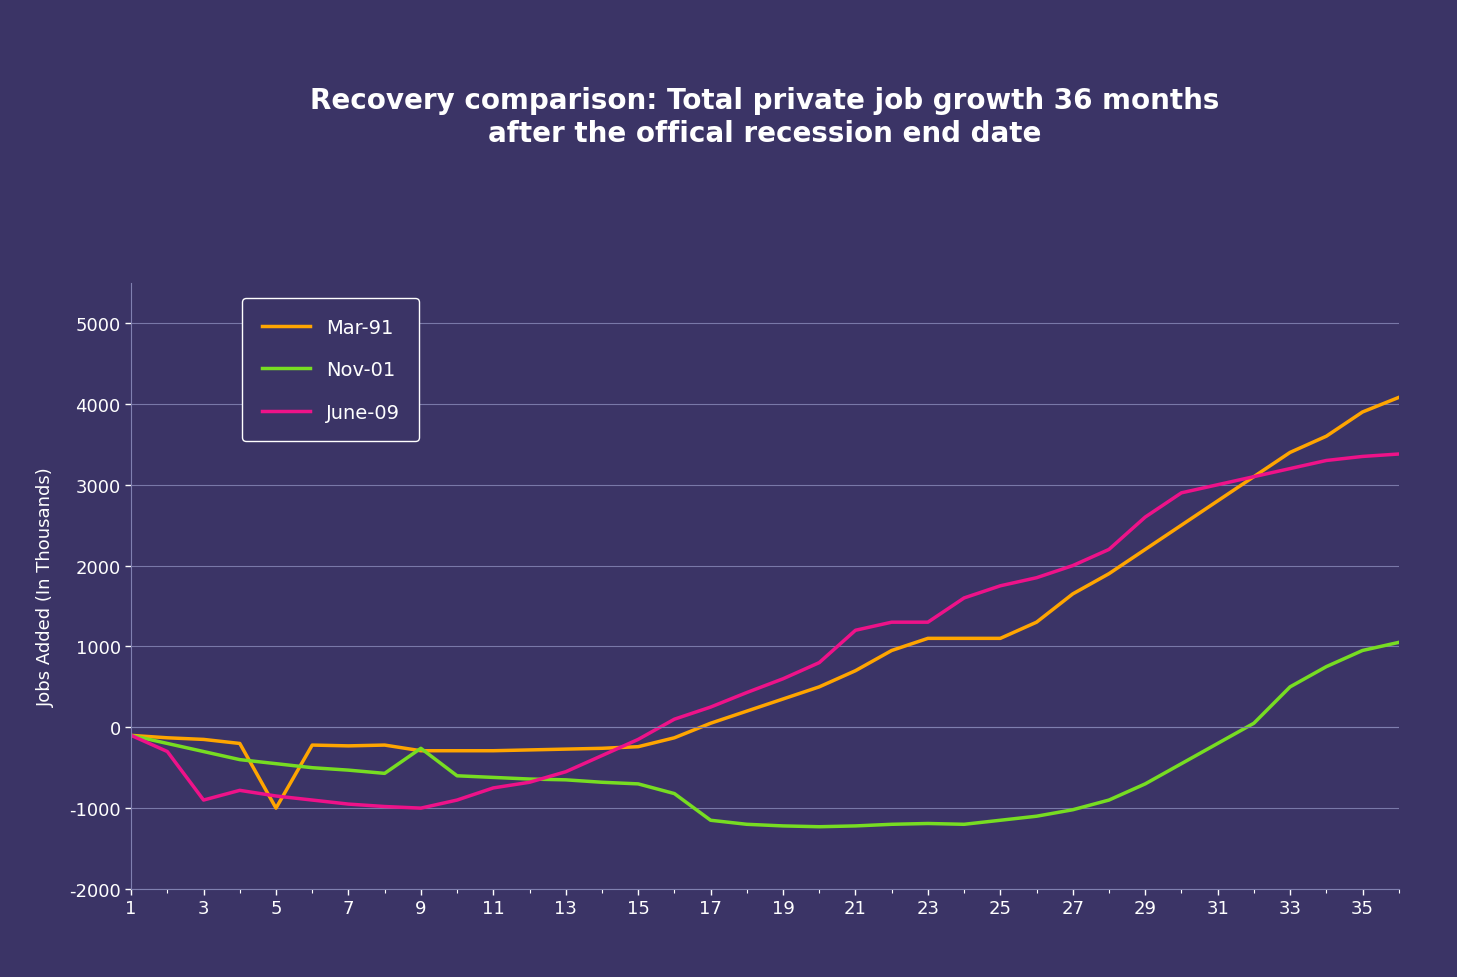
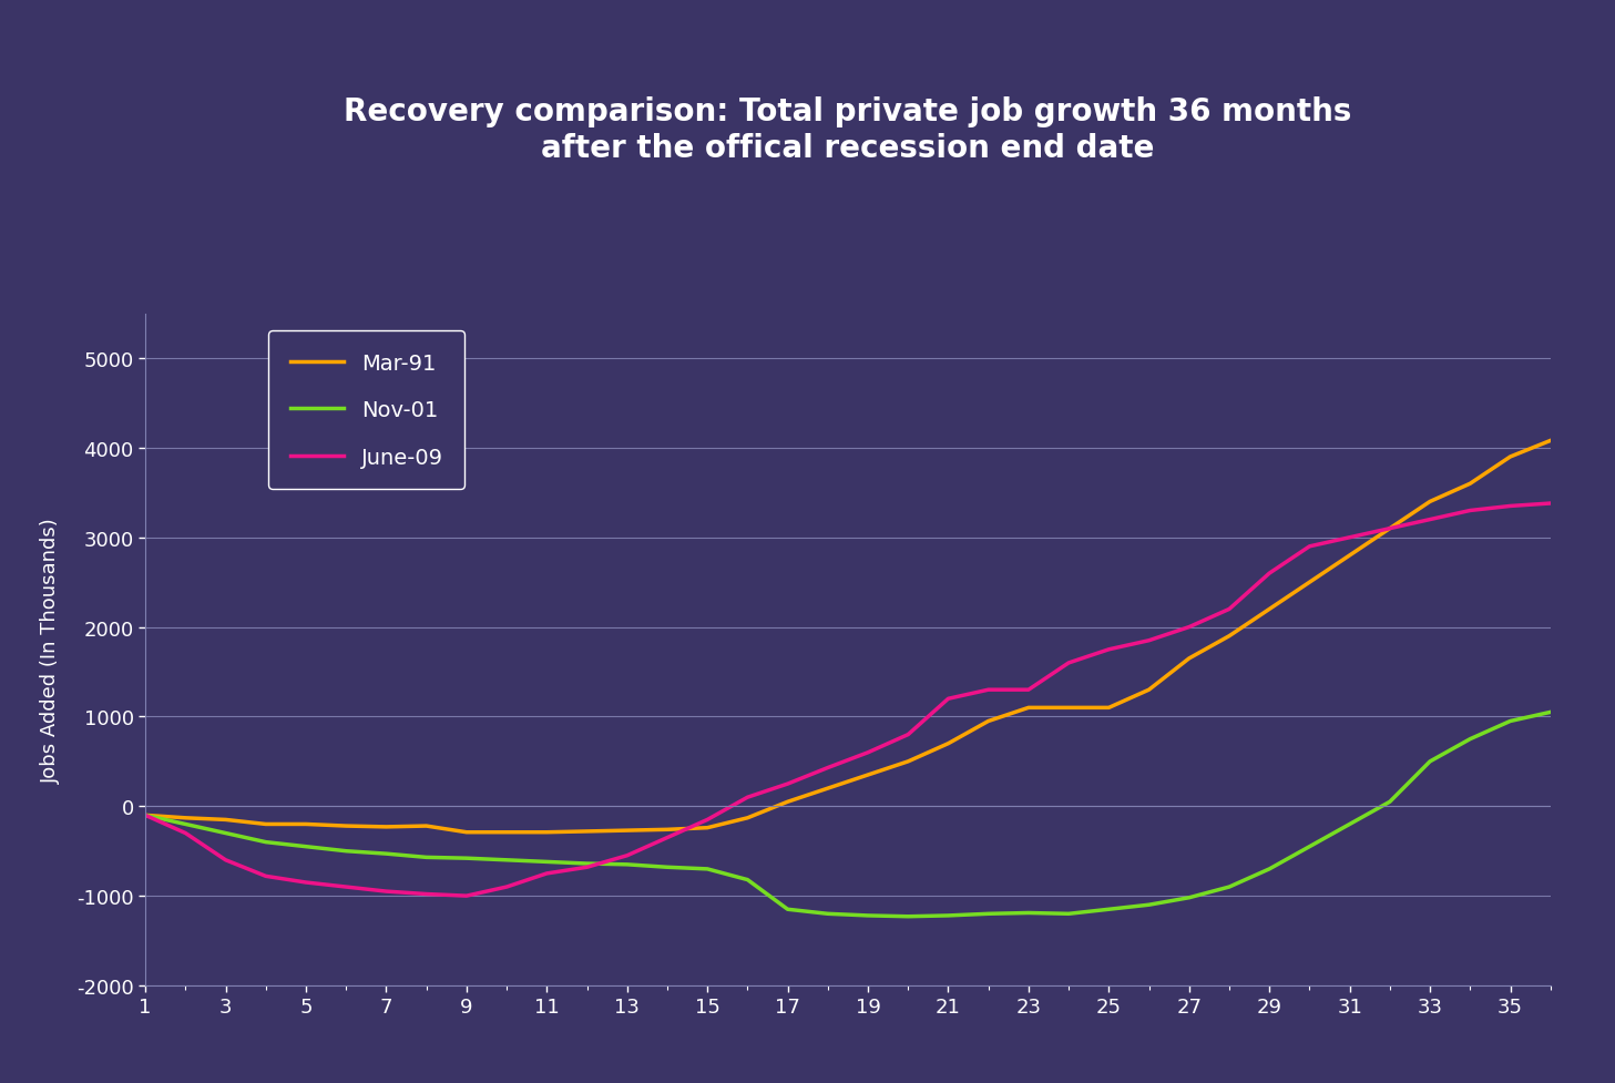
June-09/3: -900 -> -600
Mar-91/5: -1000 -> -200
Nov-01/9: -260 -> -580
